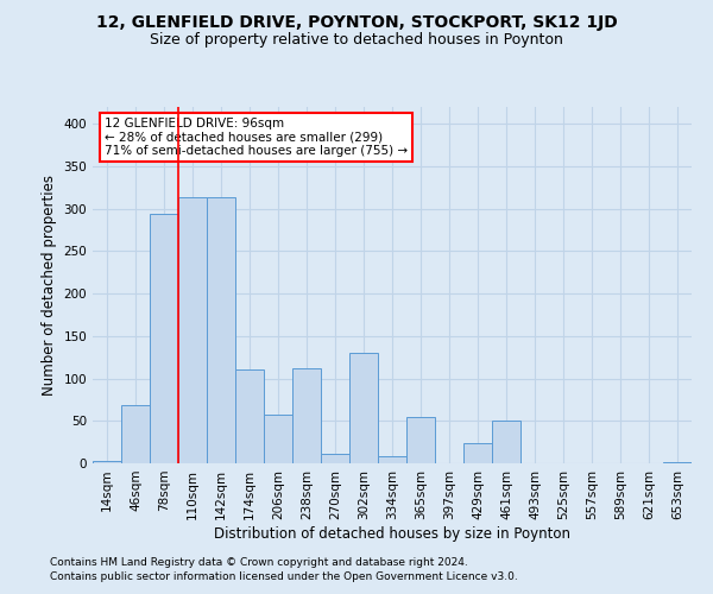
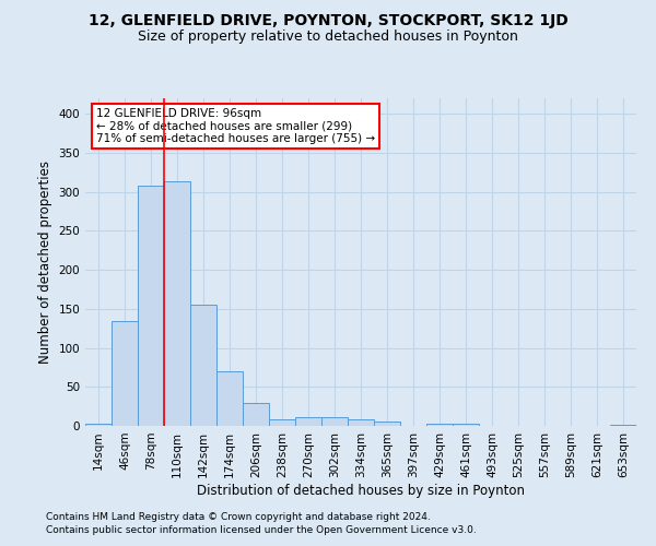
46sqm: 68 -> 135
78sqm: 294 -> 308
142sqm: 314 -> 155
174sqm: 110 -> 70
206sqm: 58 -> 30
238sqm: 112 -> 9
302sqm: 130 -> 11
365sqm: 54 -> 6
429sqm: 24 -> 3
461sqm: 50 -> 3
